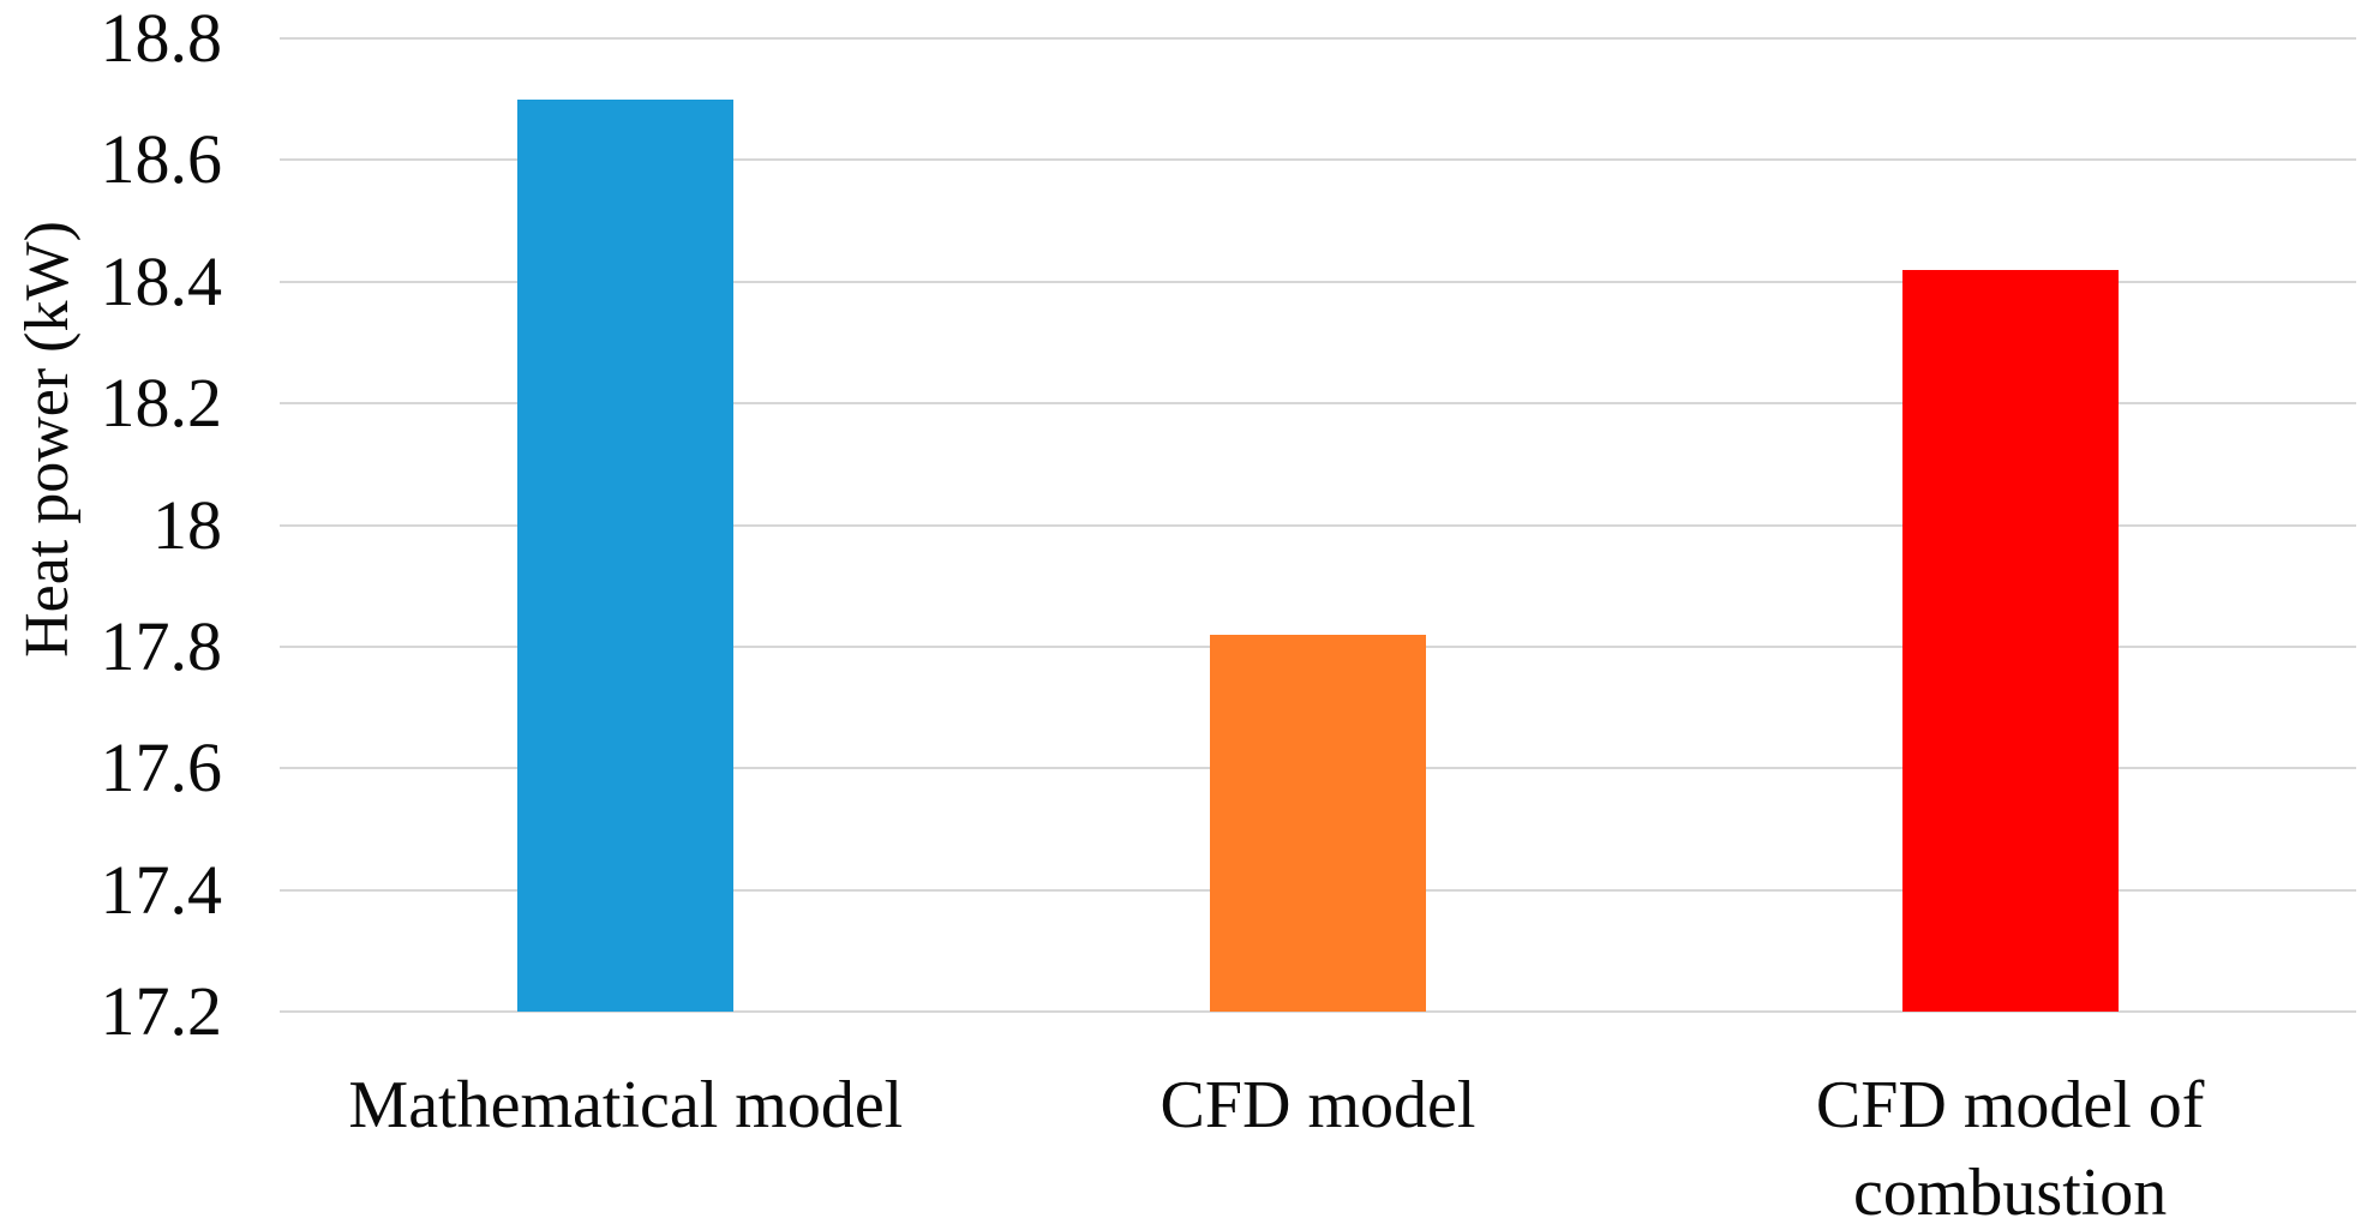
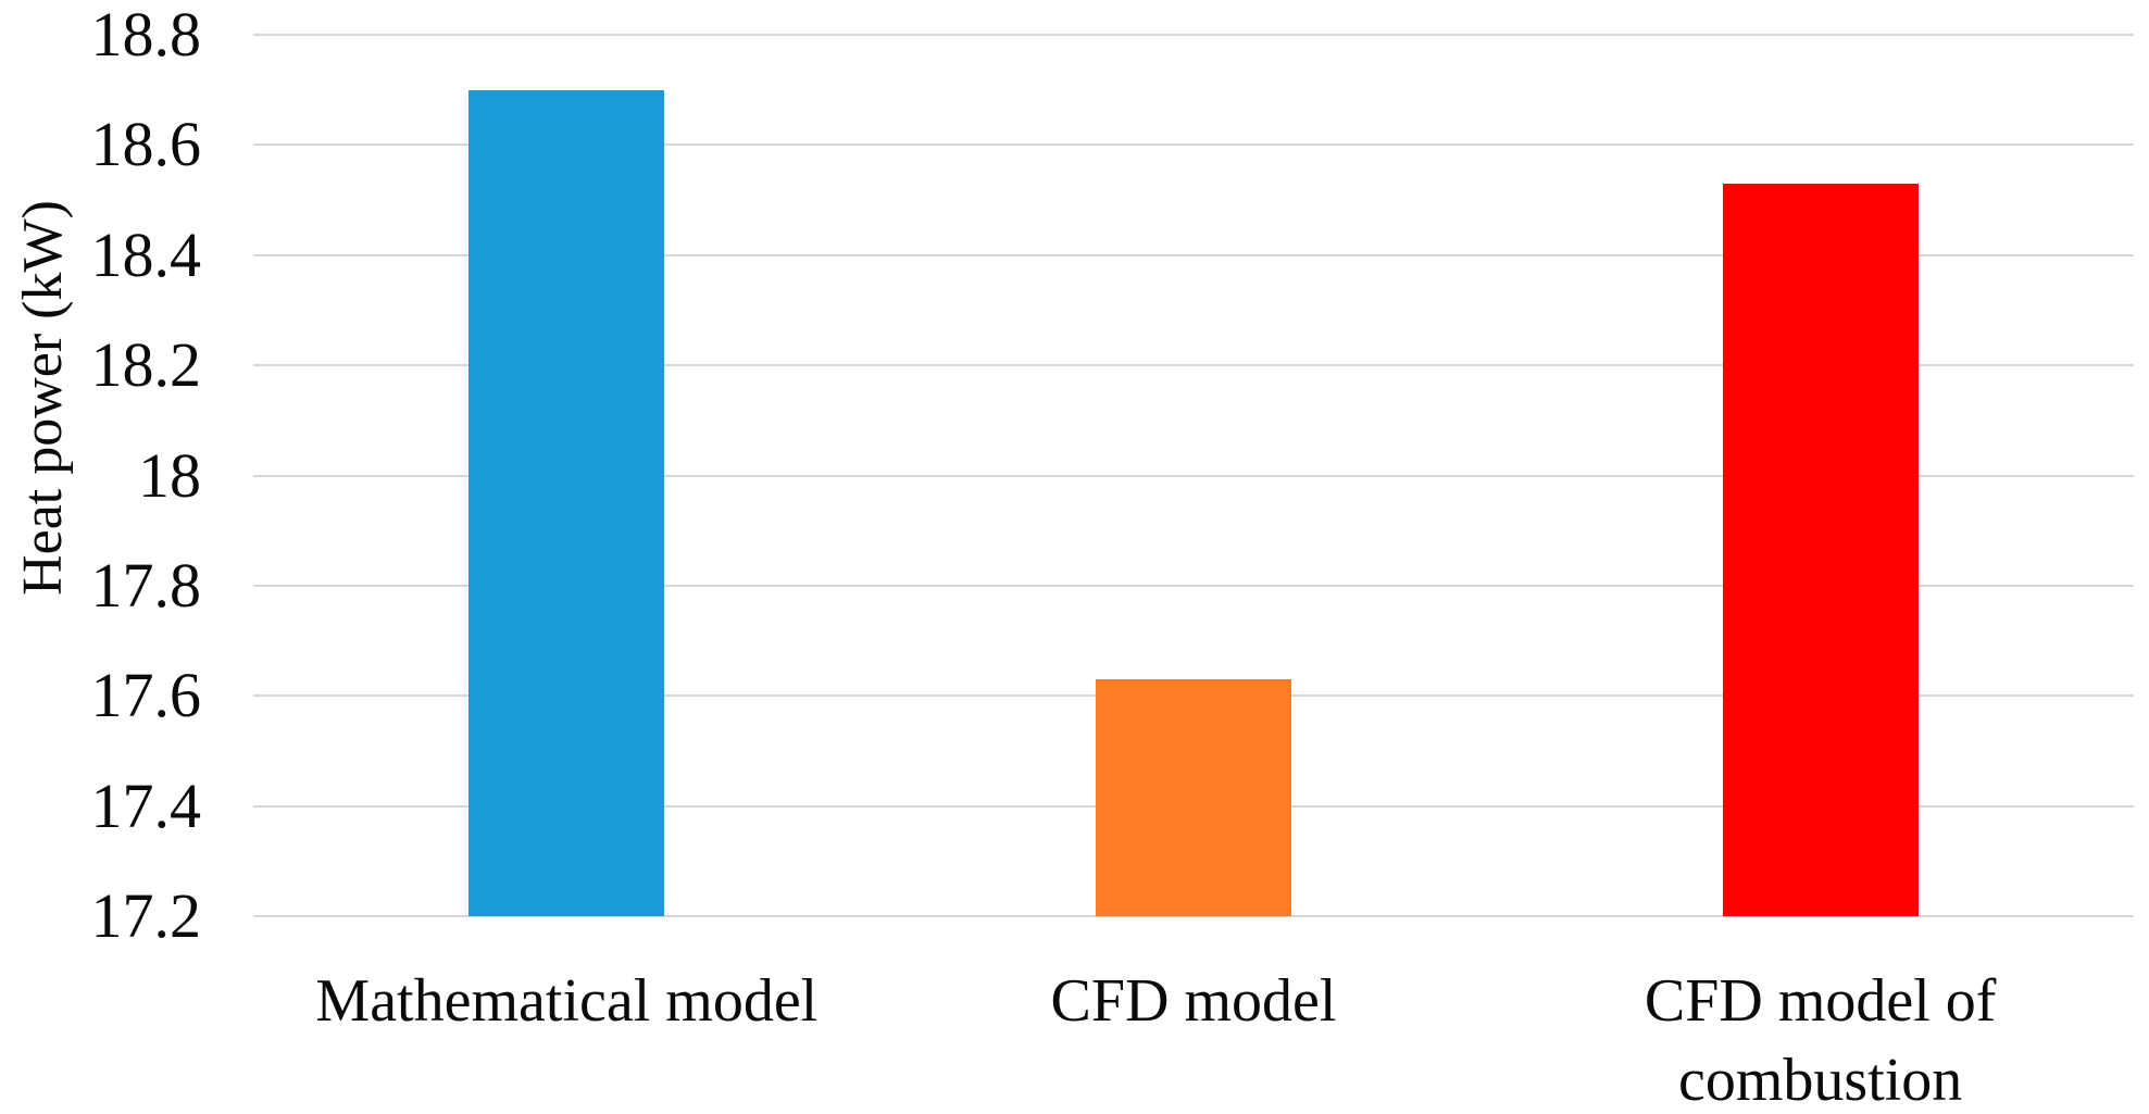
CFD model: 17.82 -> 17.63
CFD model of combustion: 18.42 -> 18.53
